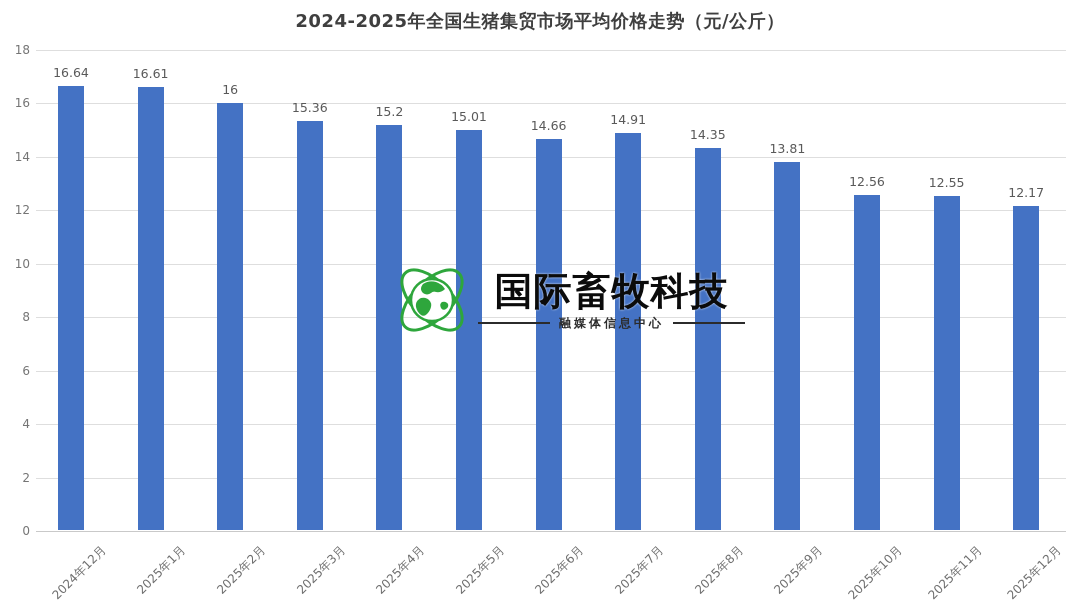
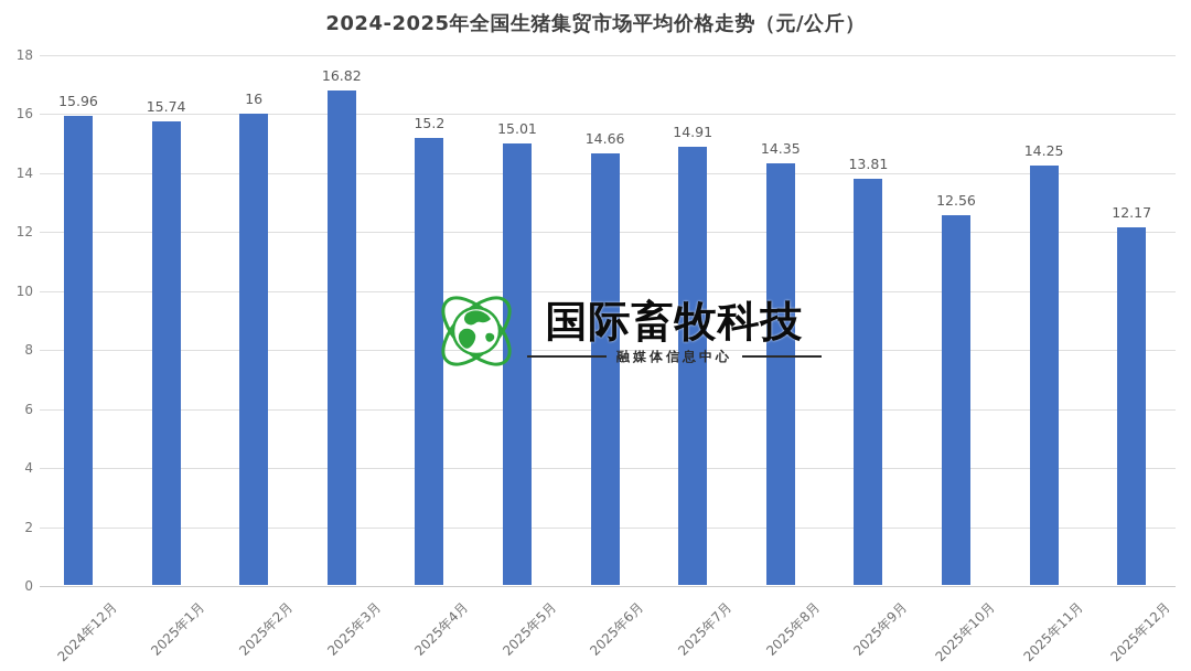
2024年12月: 16.64 -> 15.96
2025年1月: 16.61 -> 15.74
2025年3月: 15.36 -> 16.82
2025年11月: 12.55 -> 14.25
